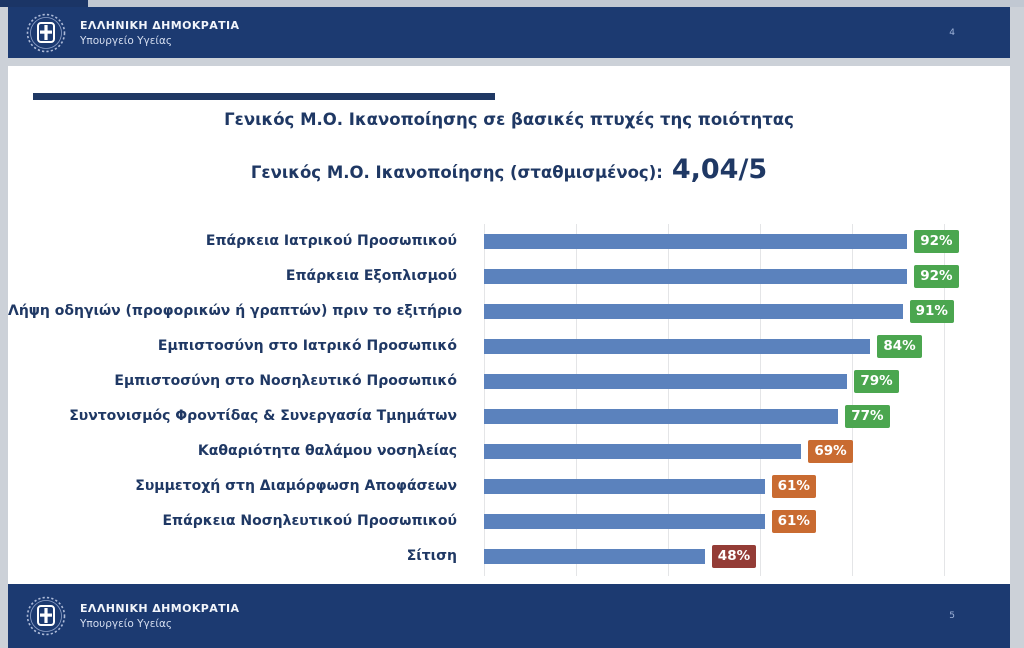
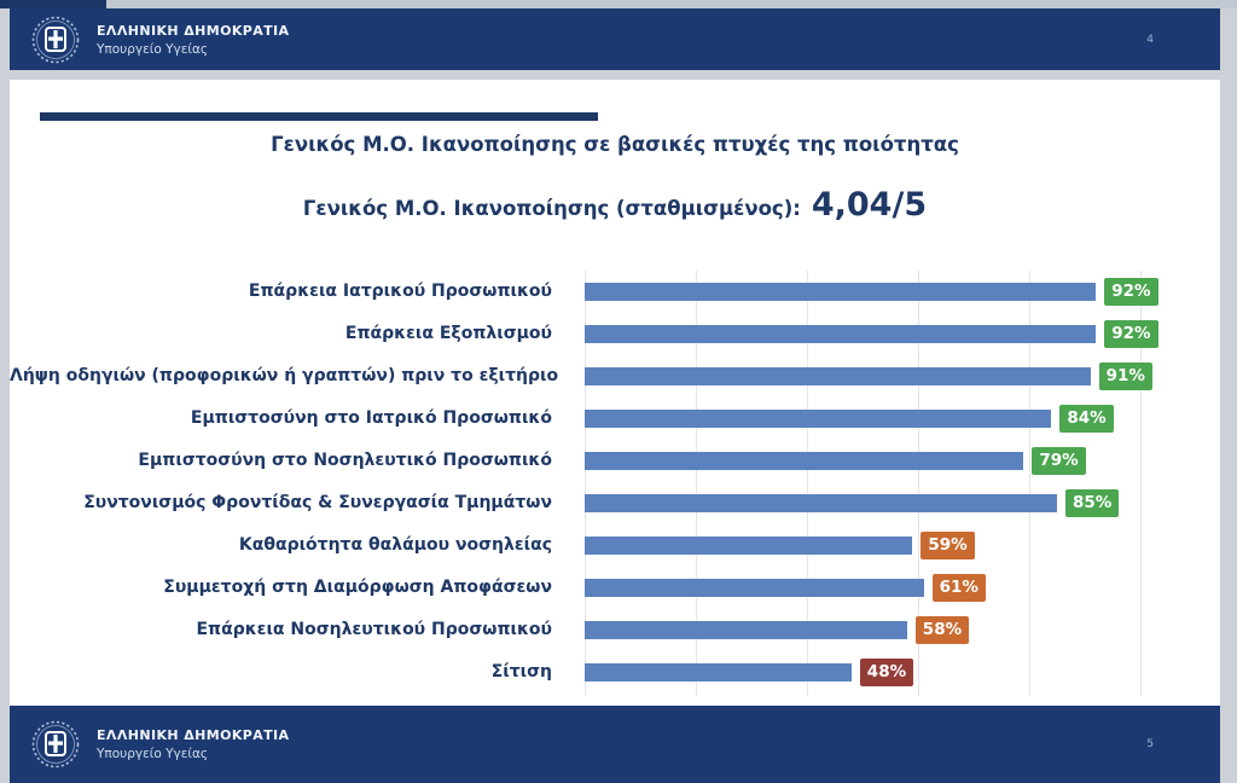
Συντονισμός Φροντίδας & Συνεργασία Τμημάτων: 77% -> 85%
Καθαριότητα θαλάμου νοσηλείας: 69% -> 59%
Επάρκεια Νοσηλευτικού Προσωπικού: 61% -> 58%
